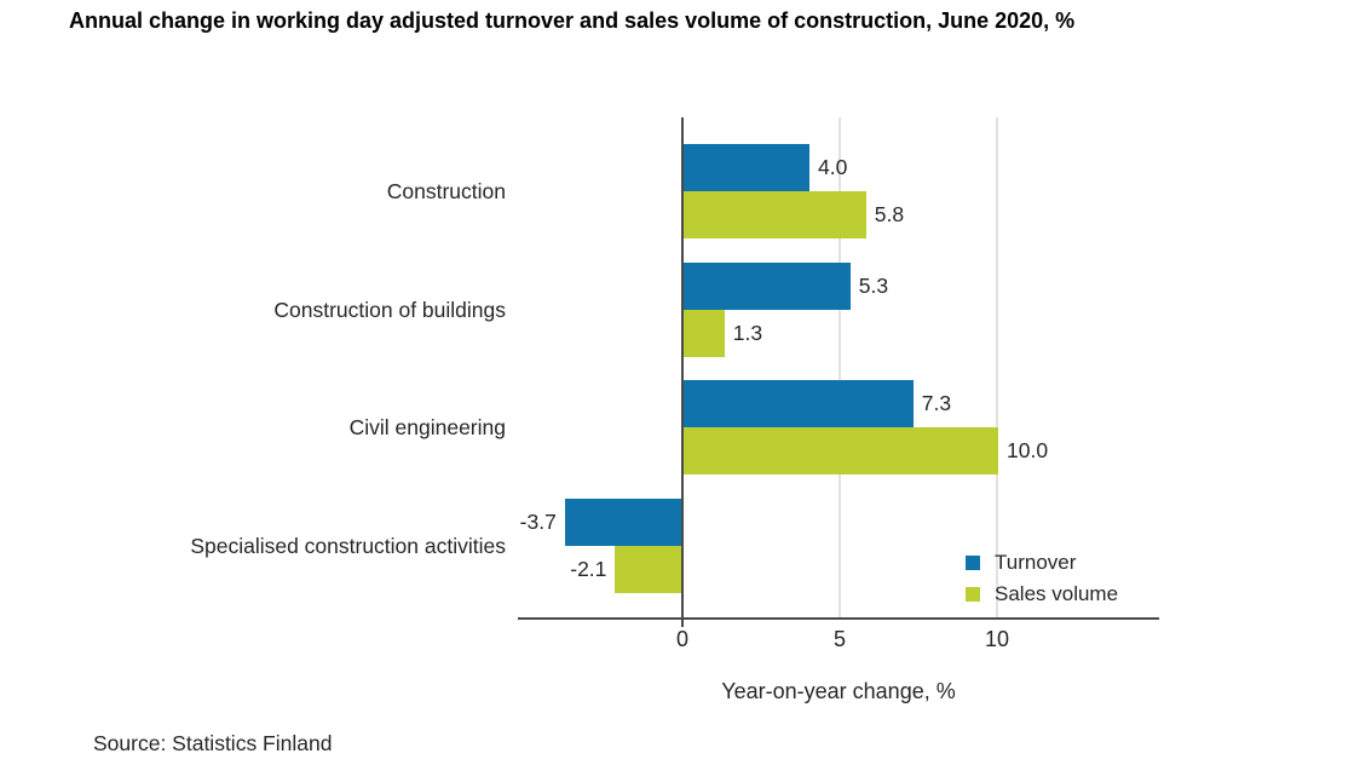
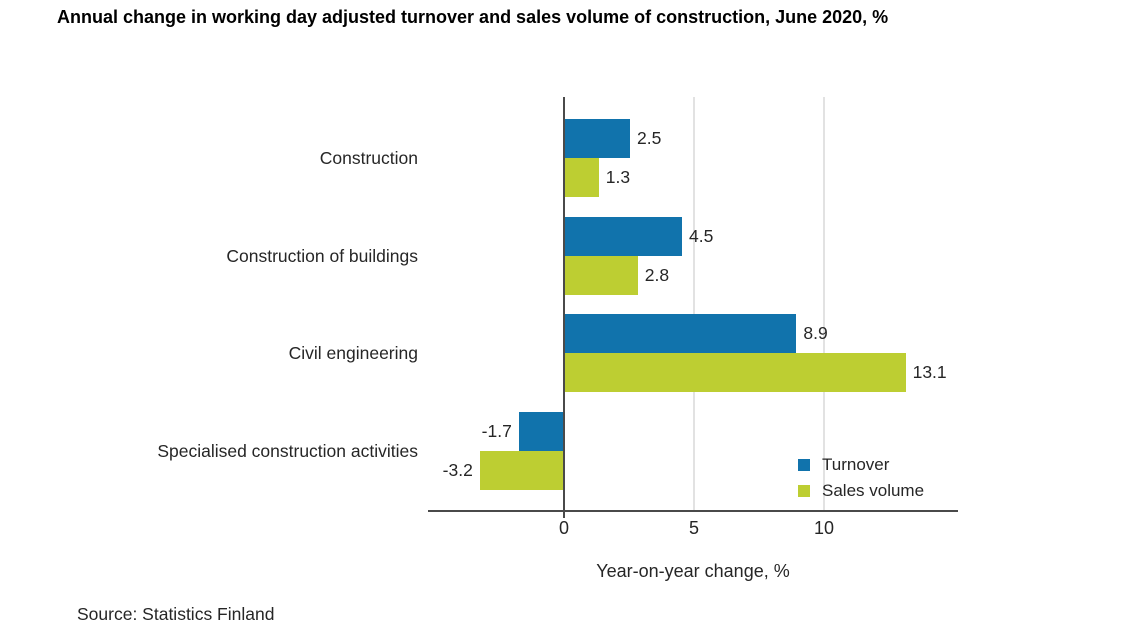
Turnover/Construction: 4.0 -> 2.5
Sales volume/Construction: 5.8 -> 1.3
Turnover/Construction of buildings: 5.3 -> 4.5
Sales volume/Construction of buildings: 1.3 -> 2.8
Turnover/Civil engineering: 7.3 -> 8.9
Sales volume/Civil engineering: 10.0 -> 13.1
Turnover/Specialised construction activities: -3.7 -> -1.7
Sales volume/Specialised construction activities: -2.1 -> -3.2
